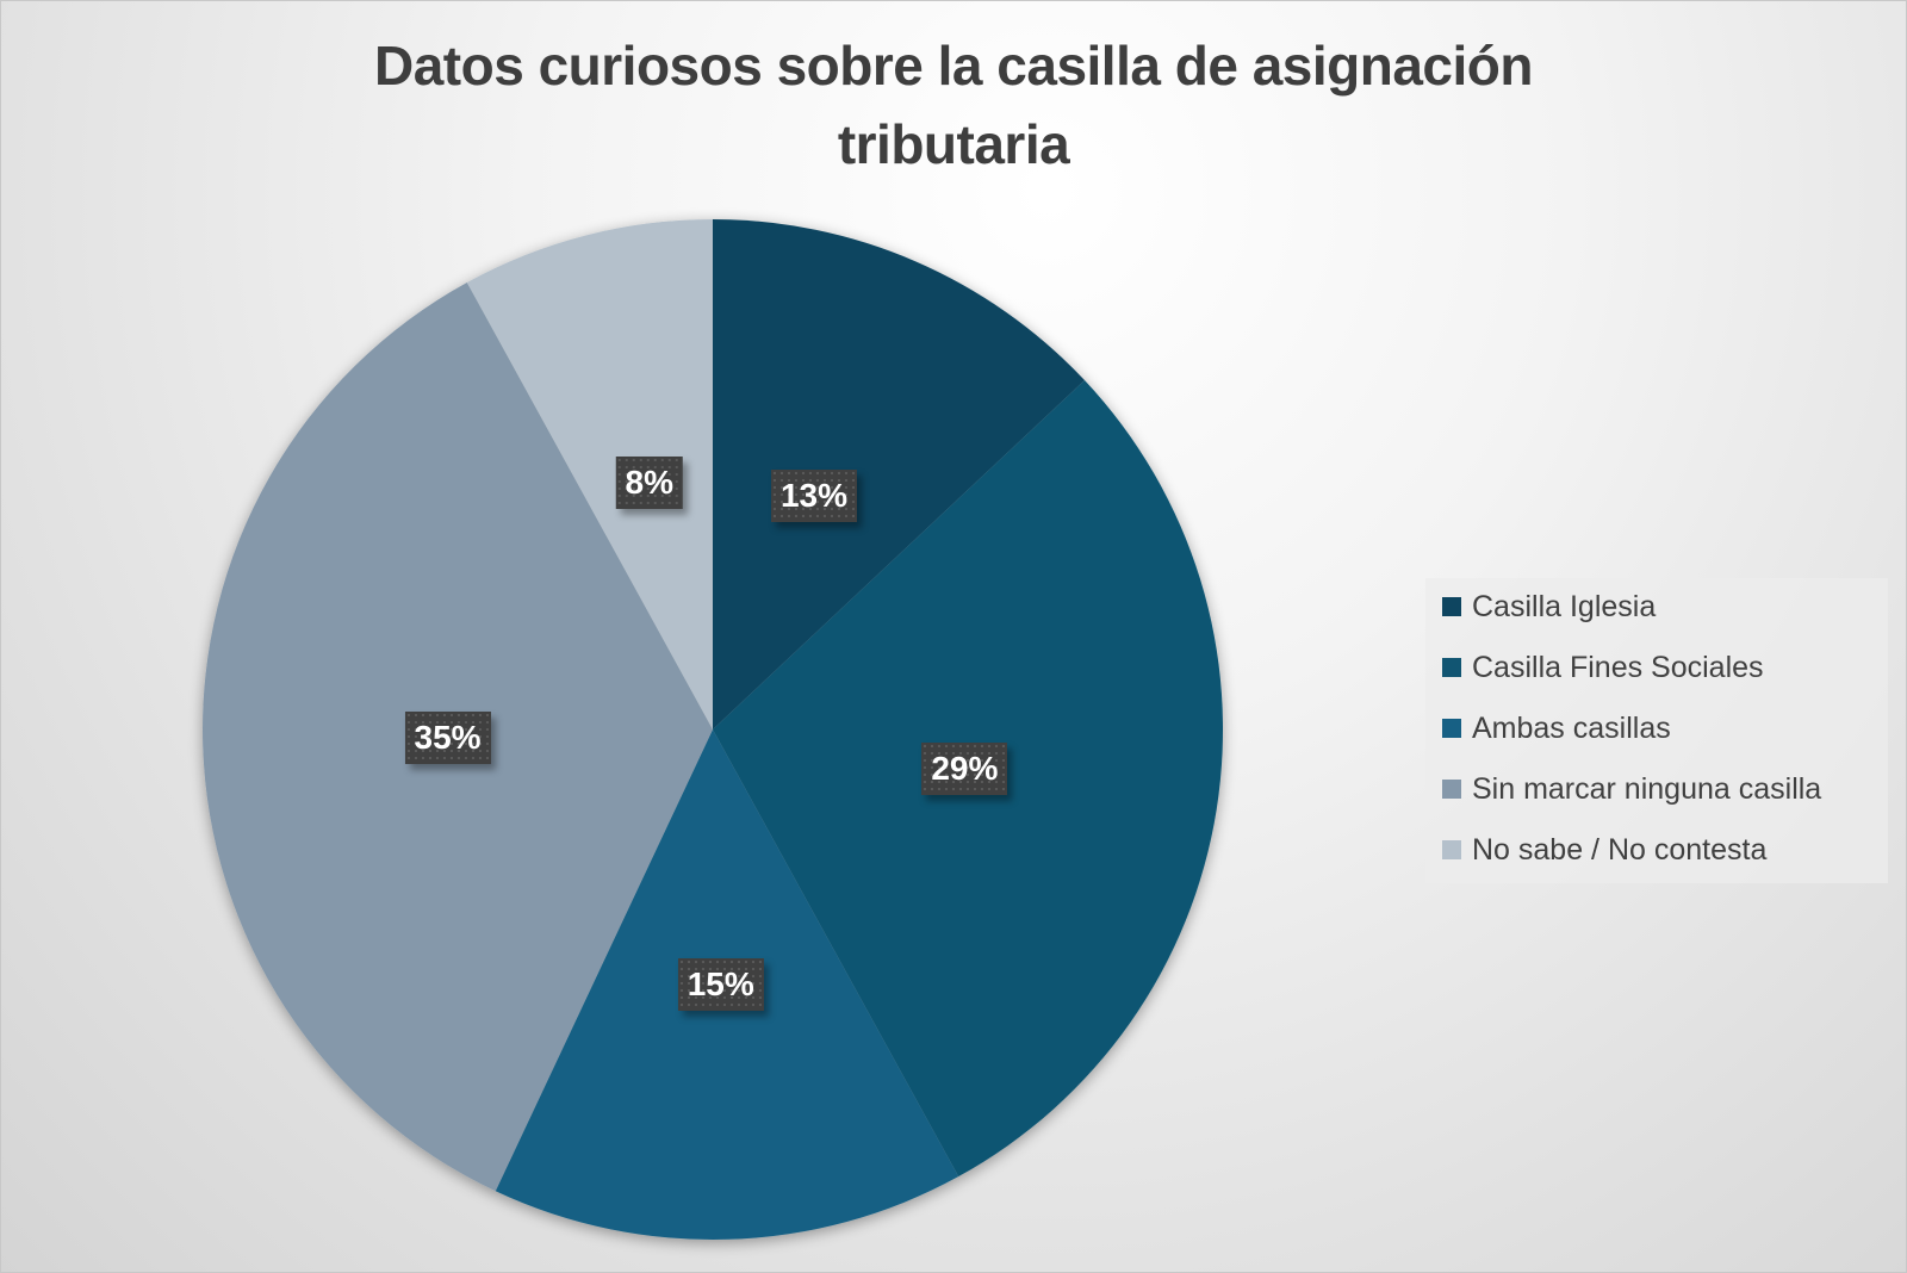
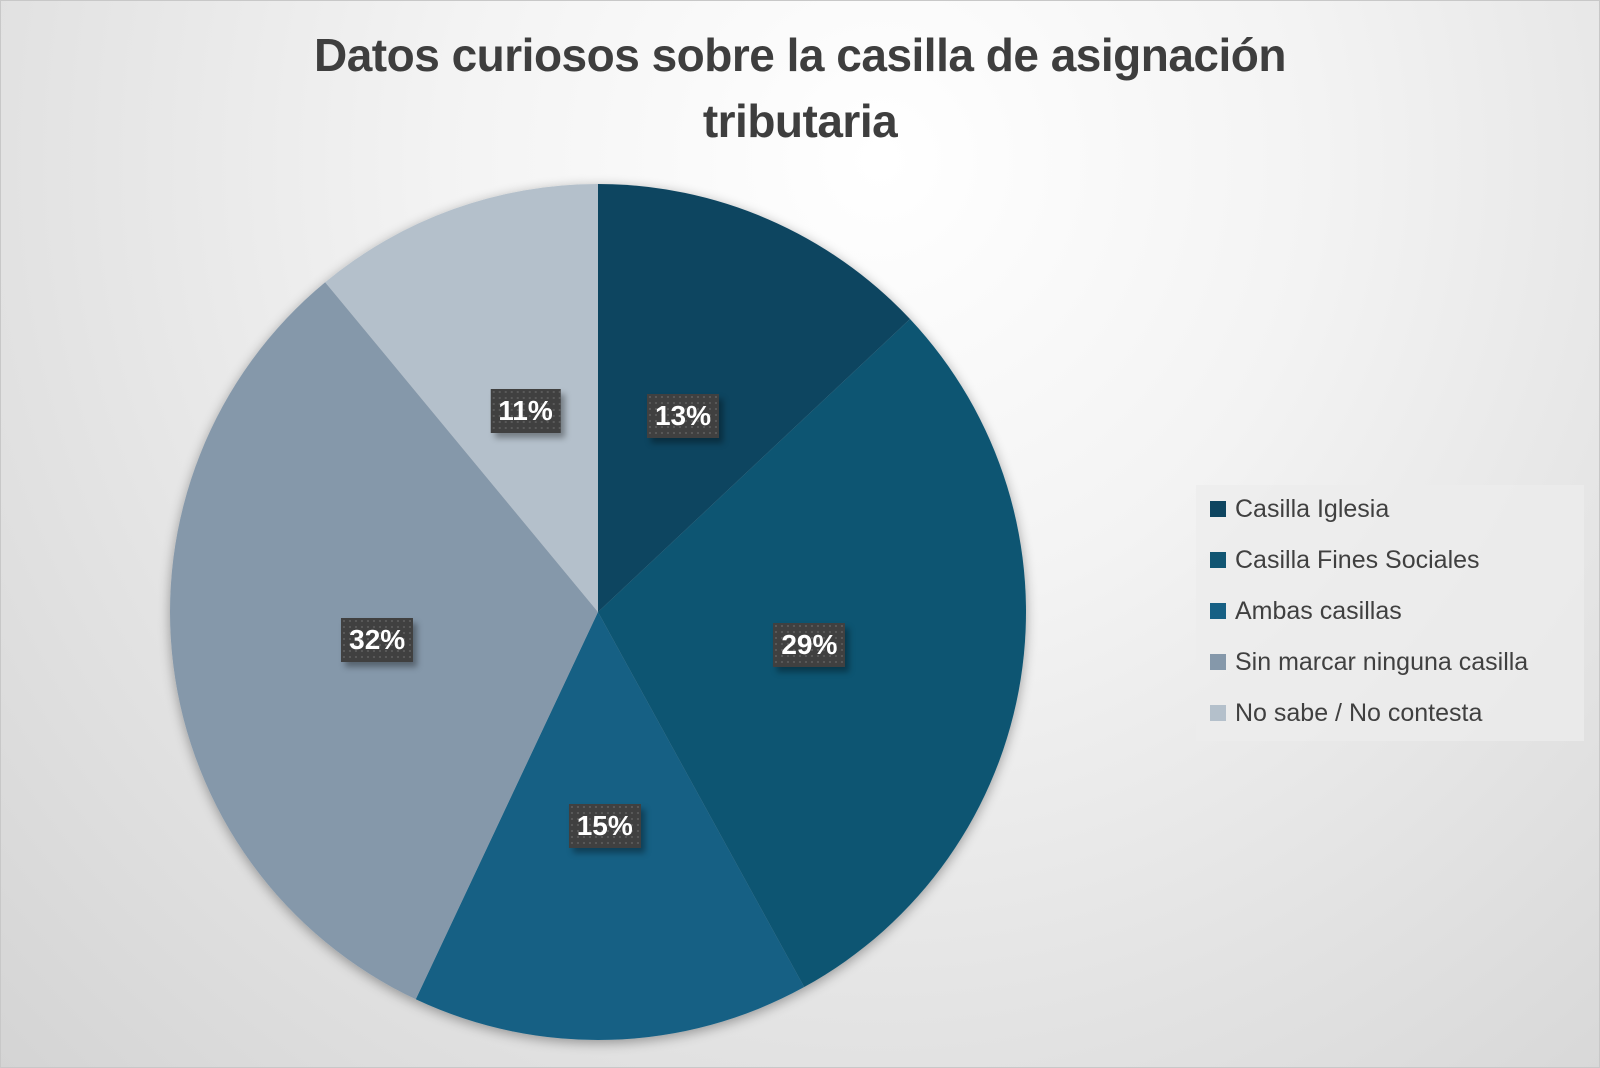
Sin marcar ninguna casilla: 35% -> 32%
No sabe / No contesta: 8% -> 11%
